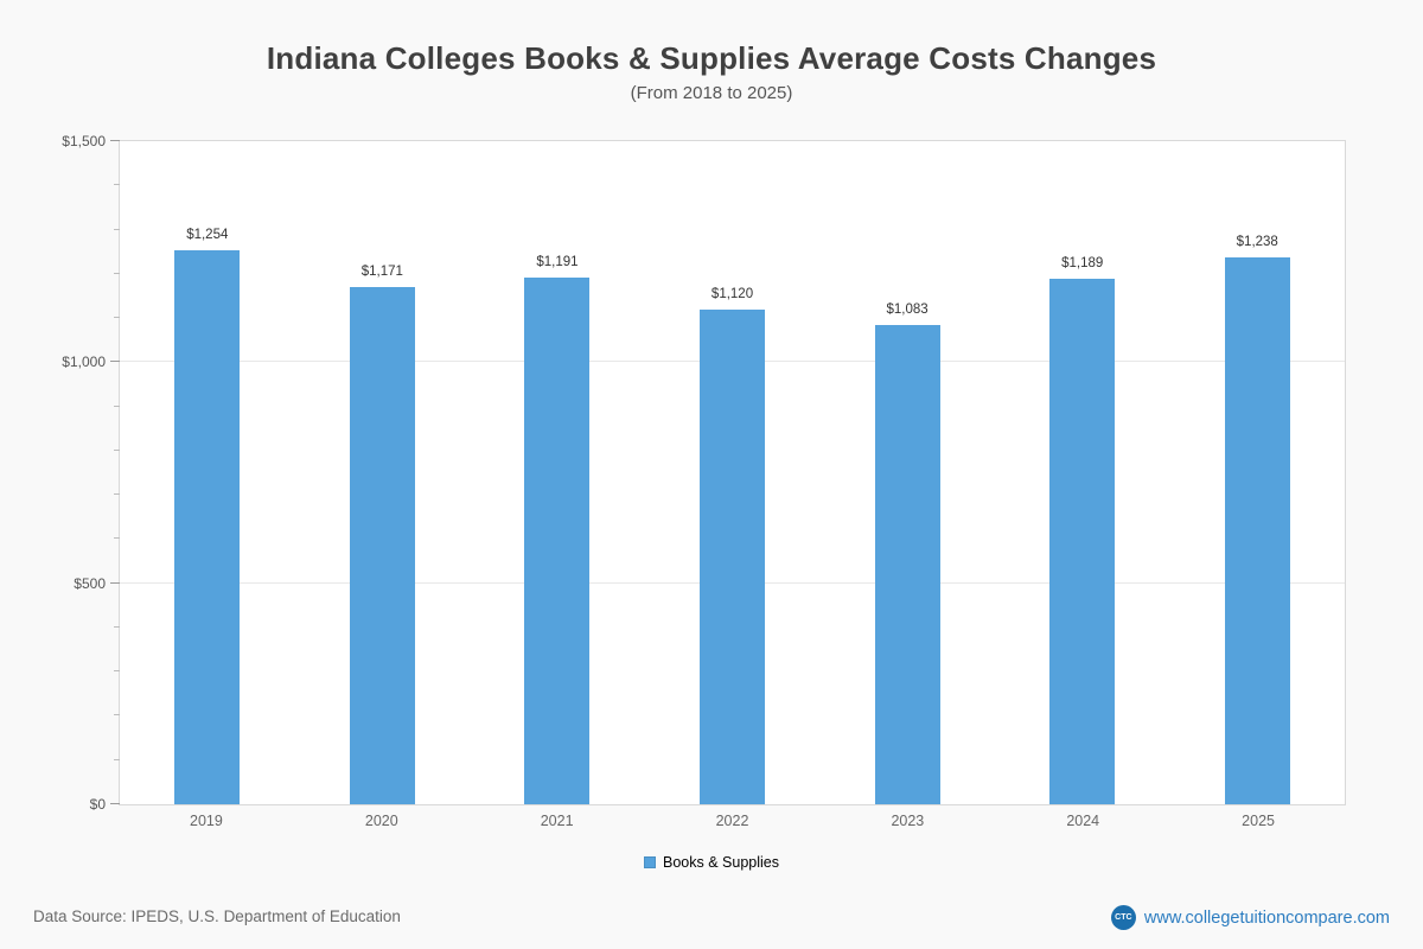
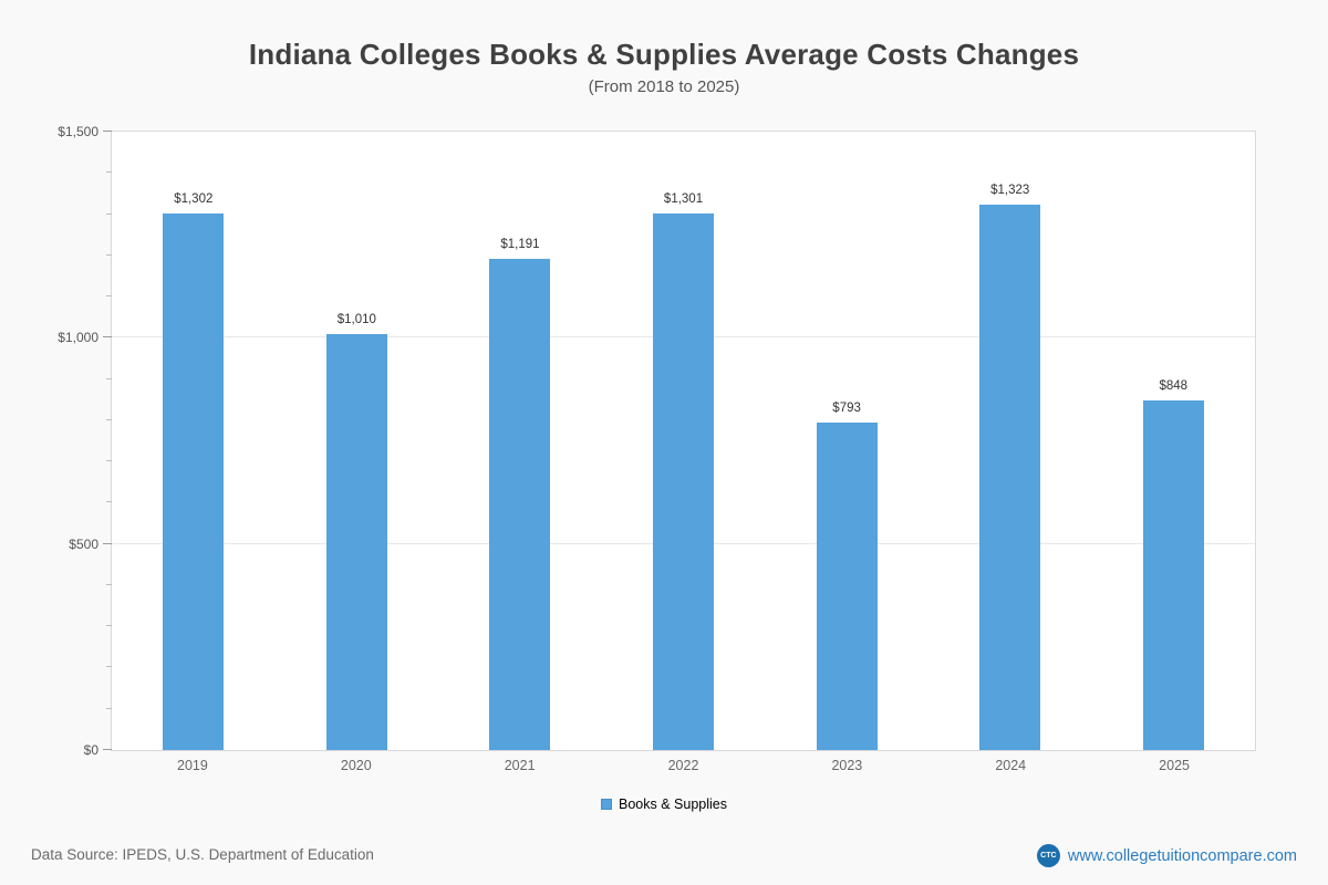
2019: $1,254 -> $1,302
2020: $1,171 -> $1,010
2022: $1,120 -> $1,301
2023: $1,083 -> $793
2024: $1,189 -> $1,323
2025: $1,238 -> $848
